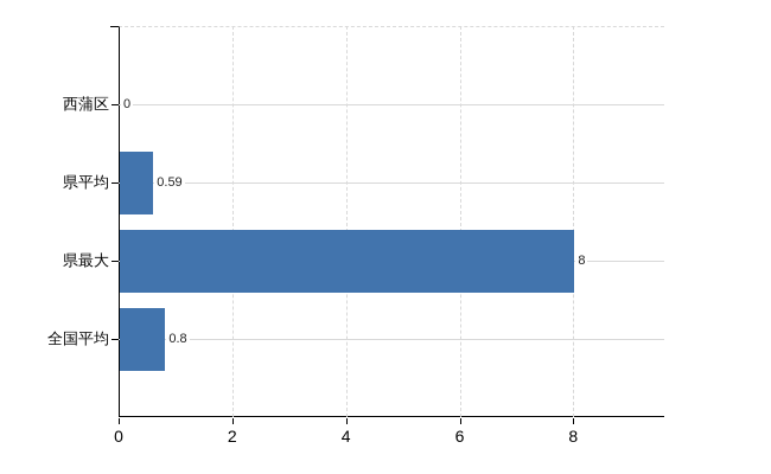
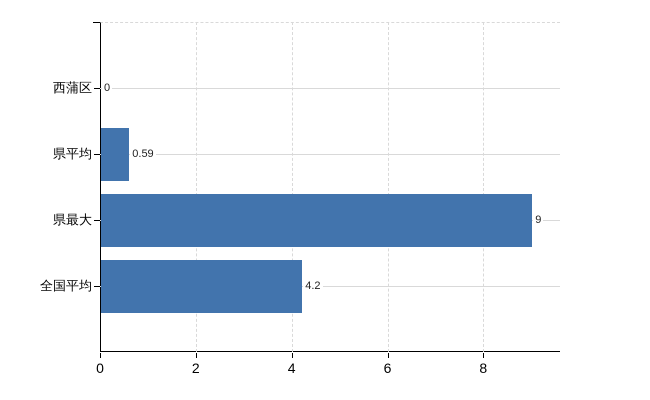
県最大: 8 -> 9
全国平均: 0.8 -> 4.2
